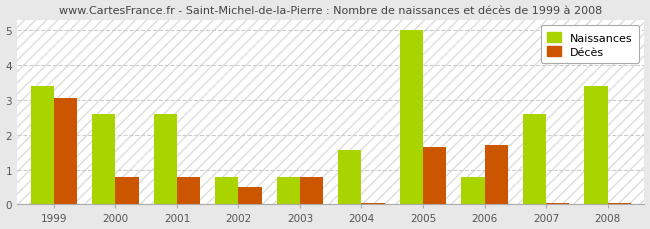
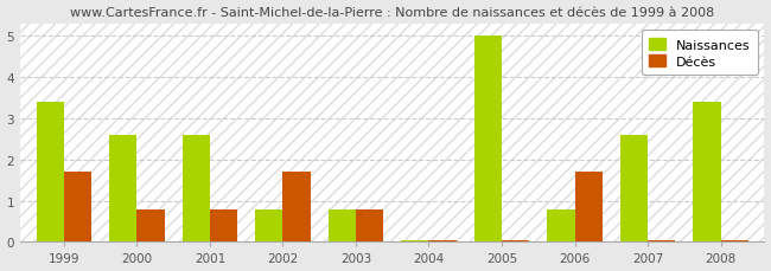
Décès/1999: 3.05 -> 1.70
Décès/2002: 0.50 -> 1.70
Naissances/2004: 1.55 -> 0.05
Décès/2005: 1.65 -> 0.05
